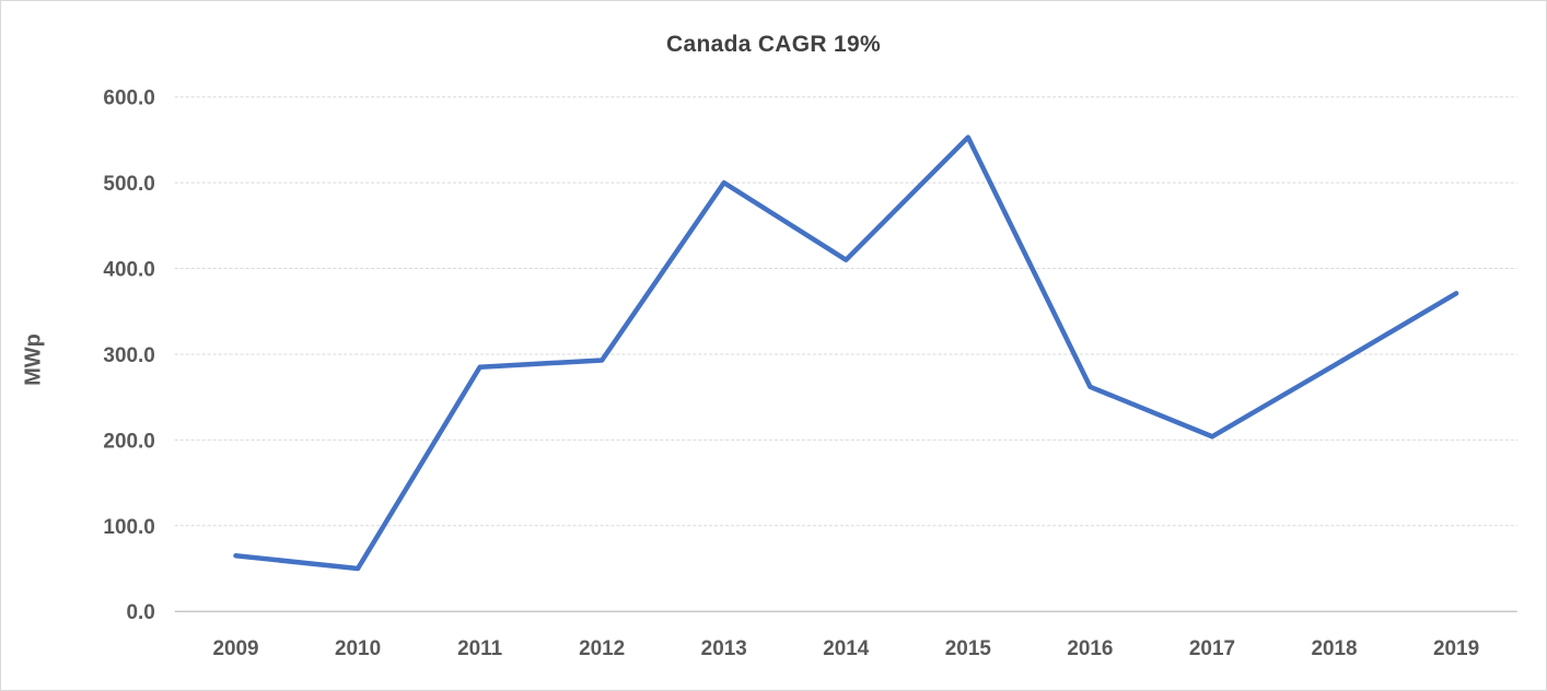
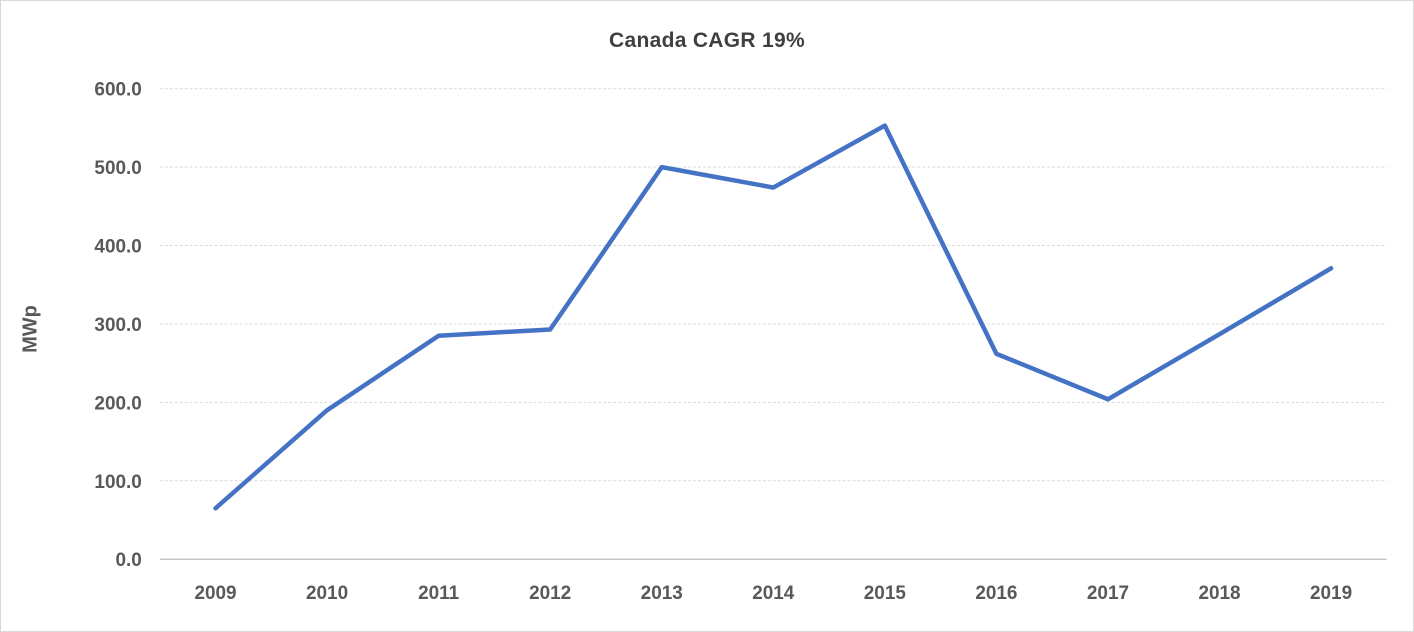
2010: 50 -> 190
2014: 410 -> 470
